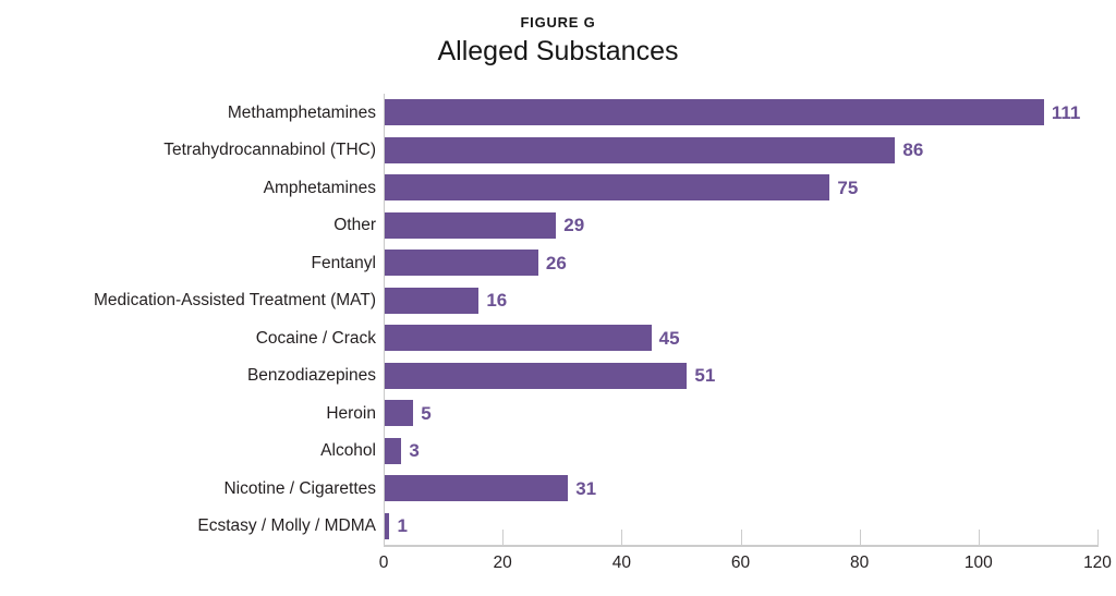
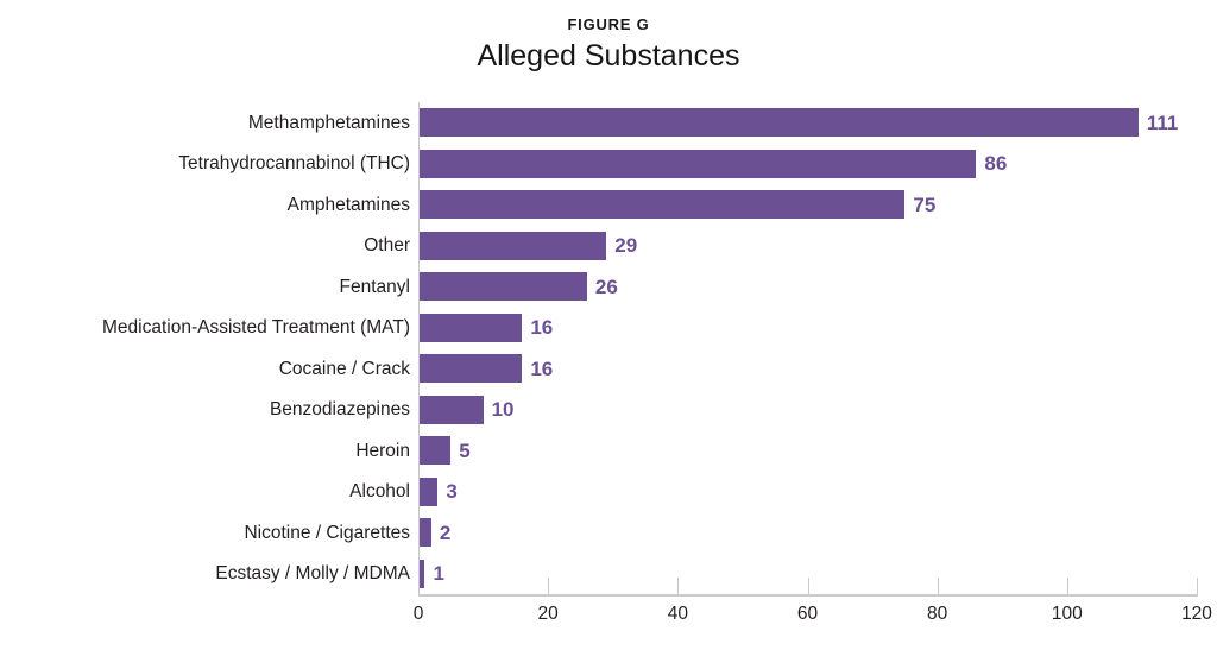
Cocaine / Crack: 45 -> 16
Benzodiazepines: 51 -> 10
Nicotine / Cigarettes: 31 -> 2
